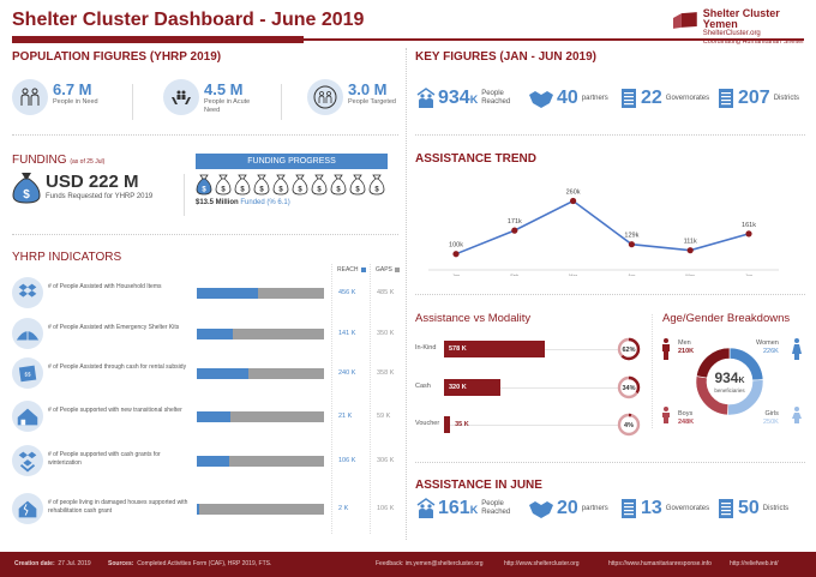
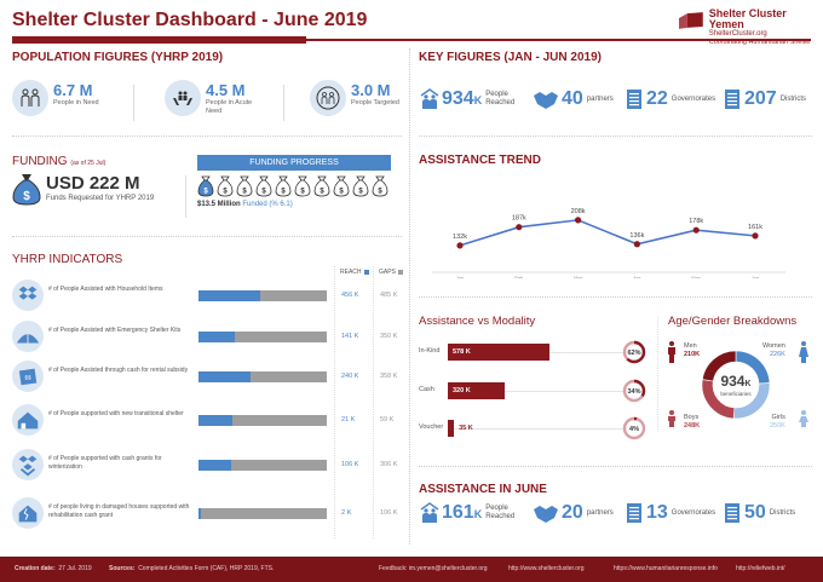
Jan: 100k -> 132k
Feb: 171k -> 187k
Mar: 260k -> 208k
Apr: 129k -> 136k
May: 111k -> 178k
